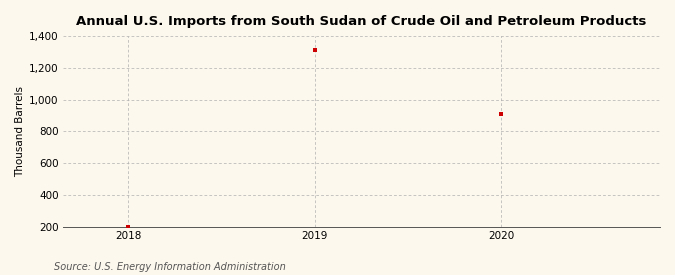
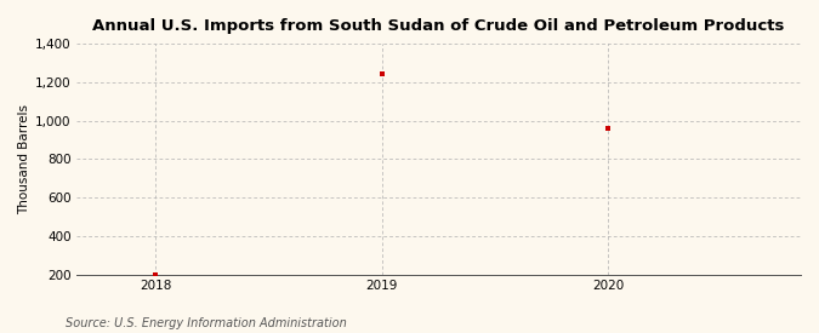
2019: 1,310 -> 1,240
2020: 910 -> 960
